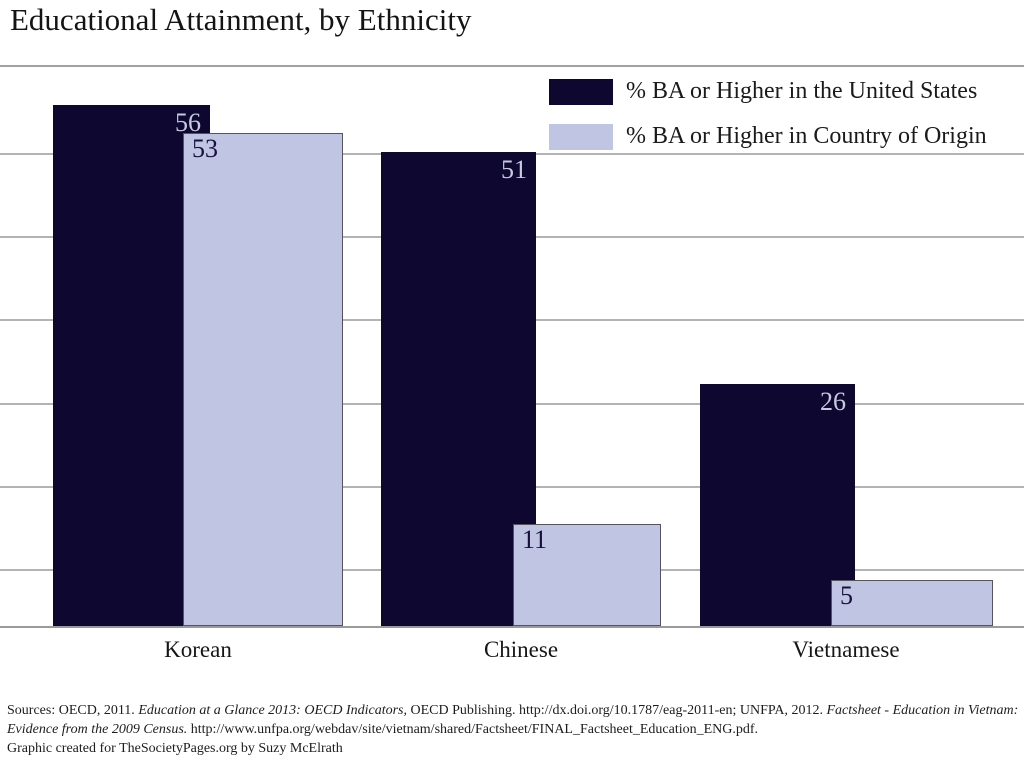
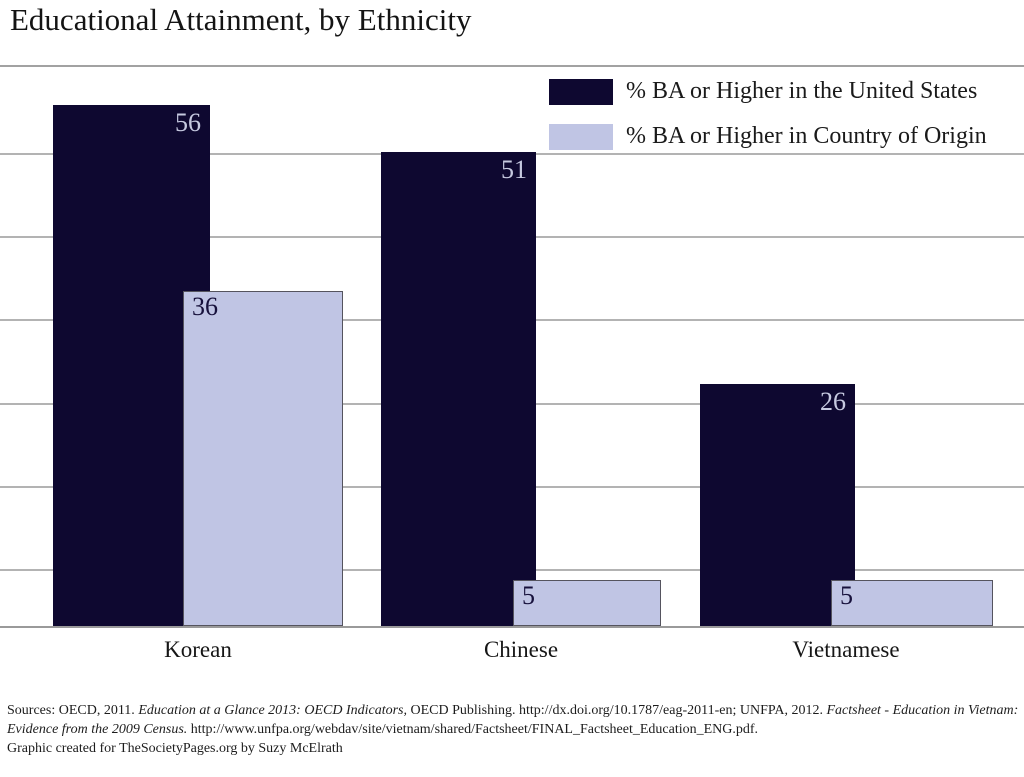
% BA or Higher in Country of Origin/Korean: 53 -> 36
% BA or Higher in Country of Origin/Chinese: 11 -> 5
